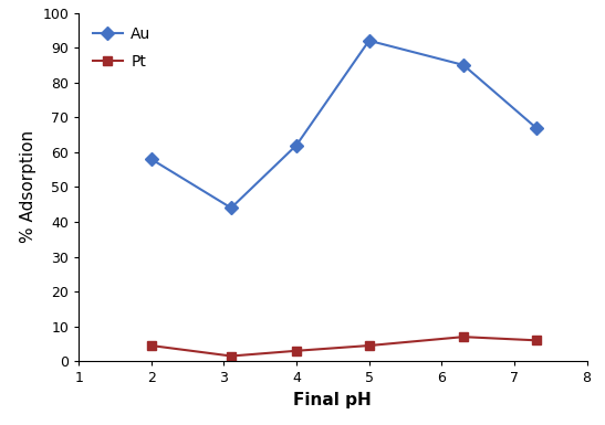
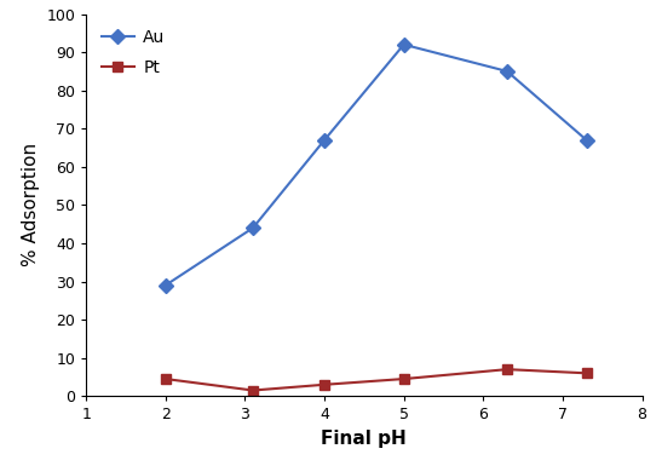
Au/2: 58 -> 29
Au/4: 62 -> 67
